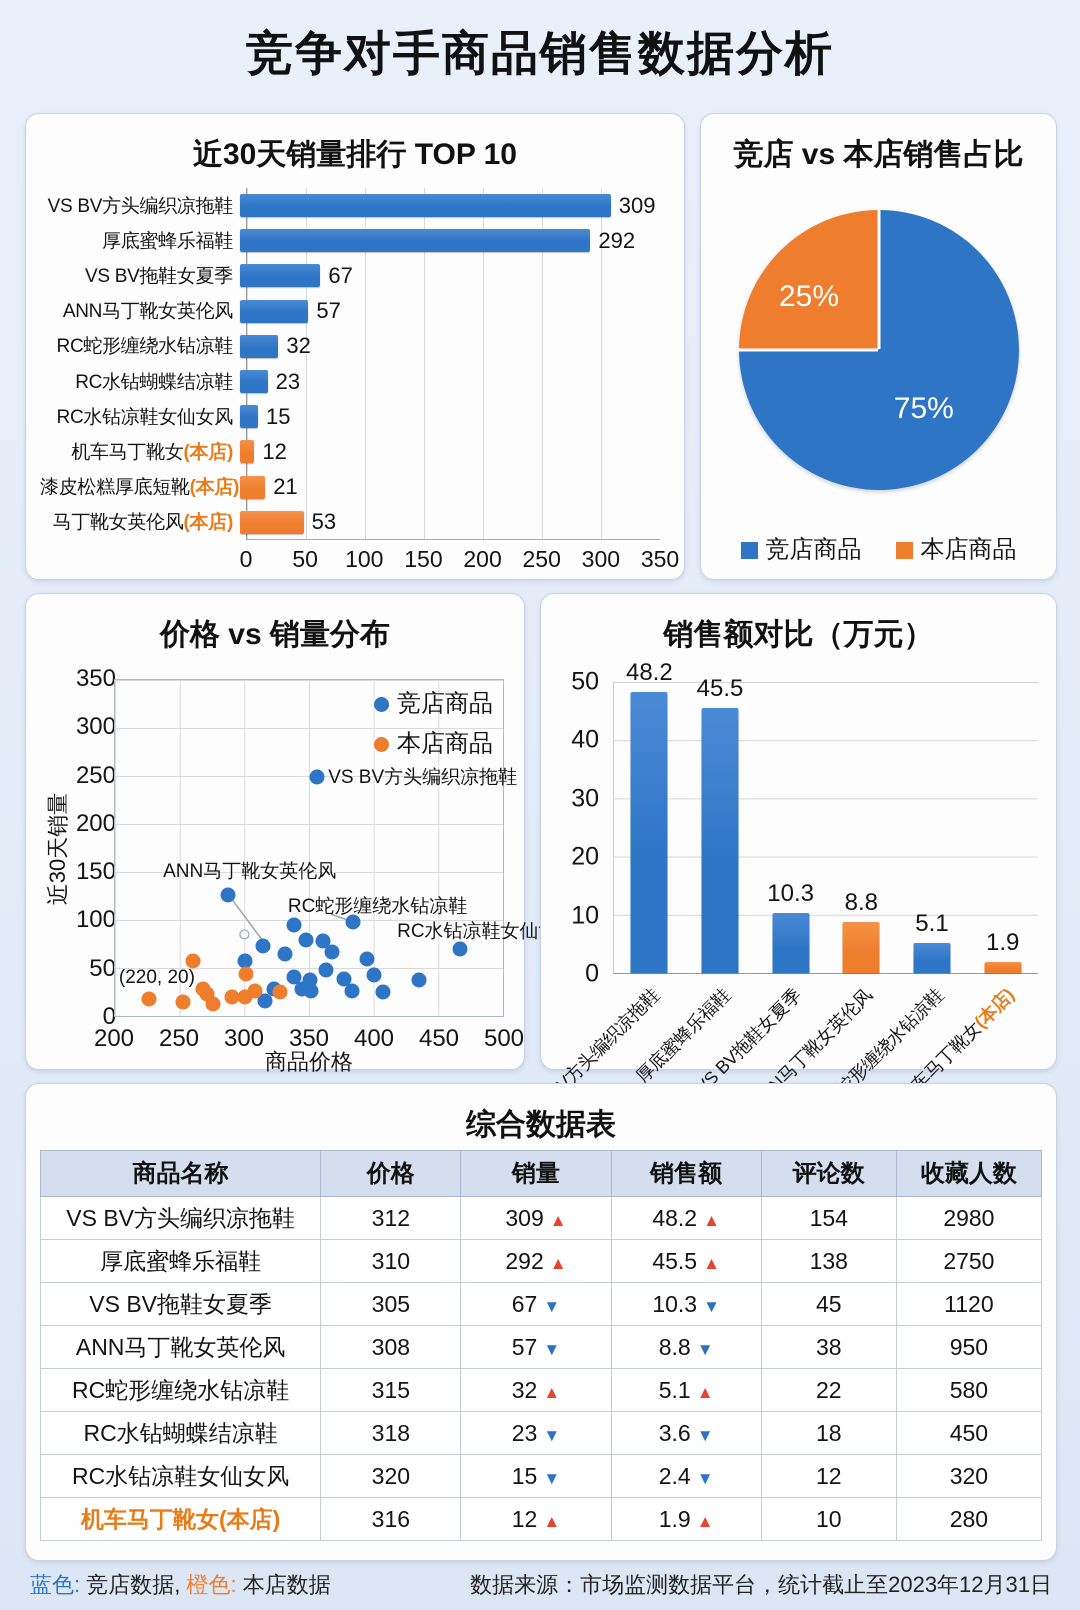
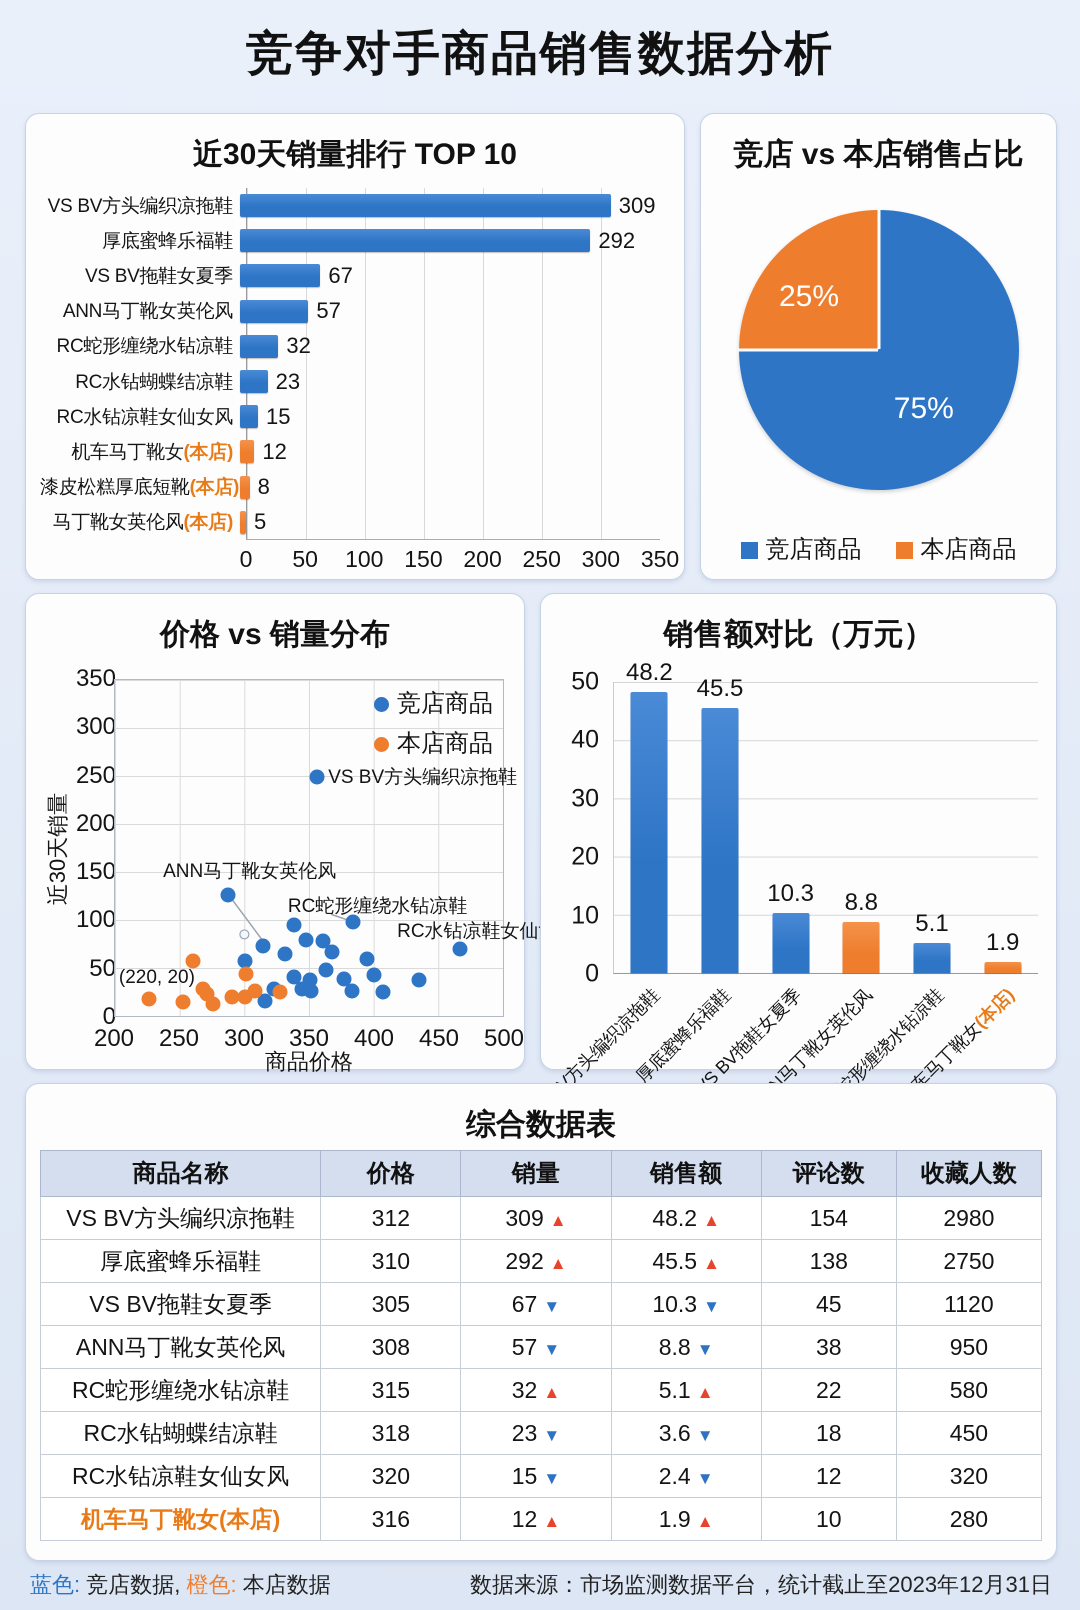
近30天销量排行 TOP 10/漆皮松糕厚底短靴(本店): 21 -> 8
近30天销量排行 TOP 10/马丁靴女英伦风(本店): 53 -> 5
